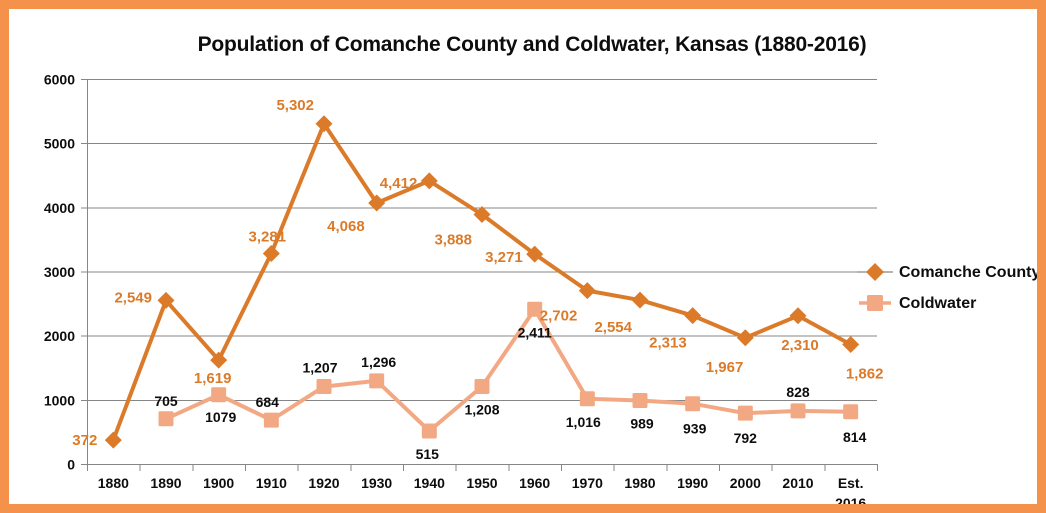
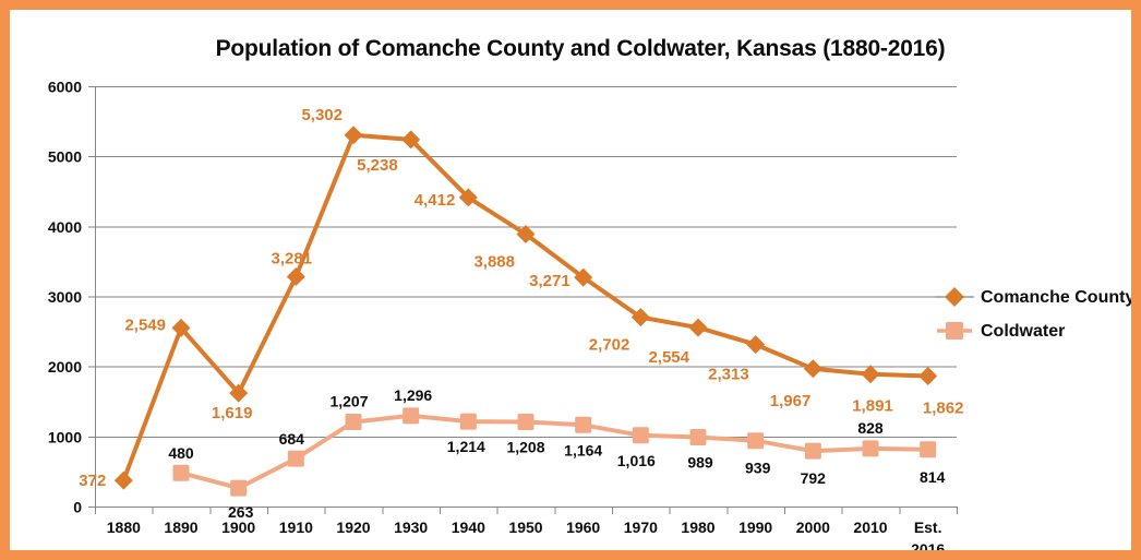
Coldwater/1890: 705 -> 480
Coldwater/1900: 1079 -> 263
Comanche County/1930: 4,068 -> 5,238
Coldwater/1940: 515 -> 1,214
Coldwater/1960: 2,411 -> 1,164
Comanche County/2010: 2,310 -> 1,891
